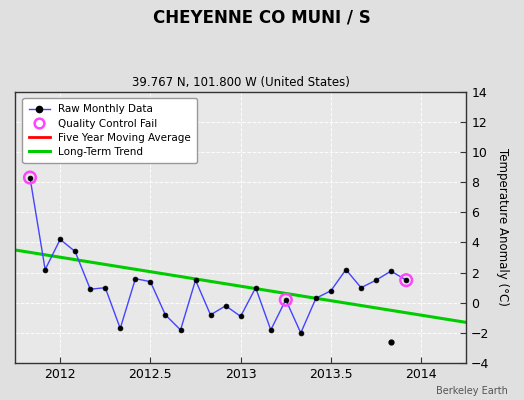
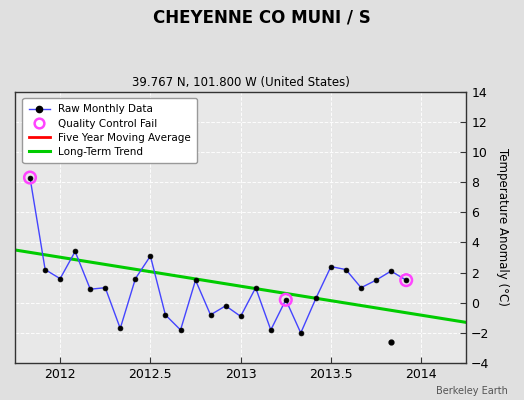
Raw Monthly Data/2012: 4.2 -> 1.6
Raw Monthly Data/2012.5: 1.4 -> 3.1
Raw Monthly Data/2013.5: 0.8 -> 2.4
